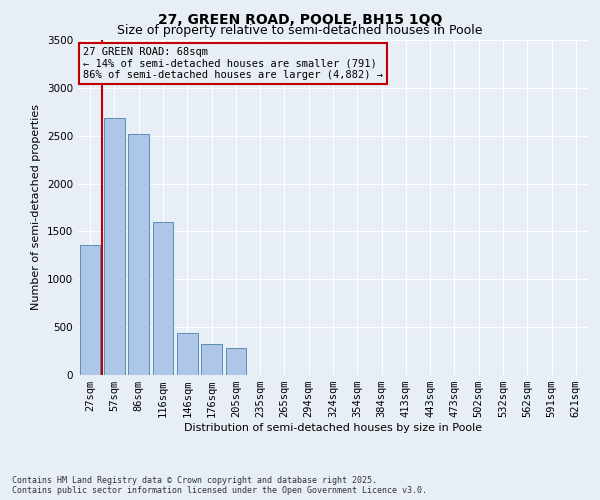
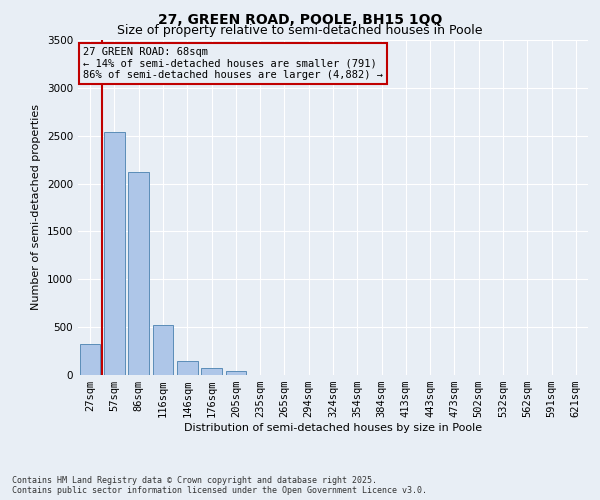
27sqm: 1360 -> 320
57sqm: 2680 -> 2540
86sqm: 2520 -> 2120
116sqm: 1600 -> 520
146sqm: 440 -> 140
176sqm: 320 -> 70
205sqm: 280 -> 40
